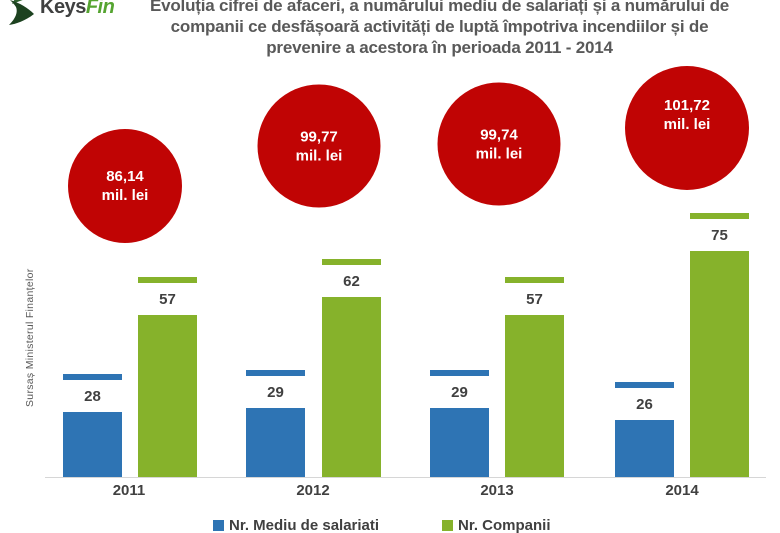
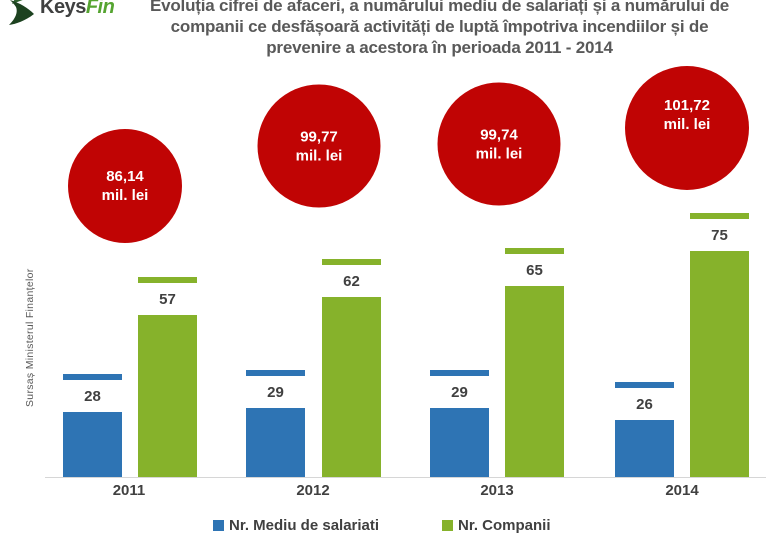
Nr. Companii/2013: 57 -> 65
